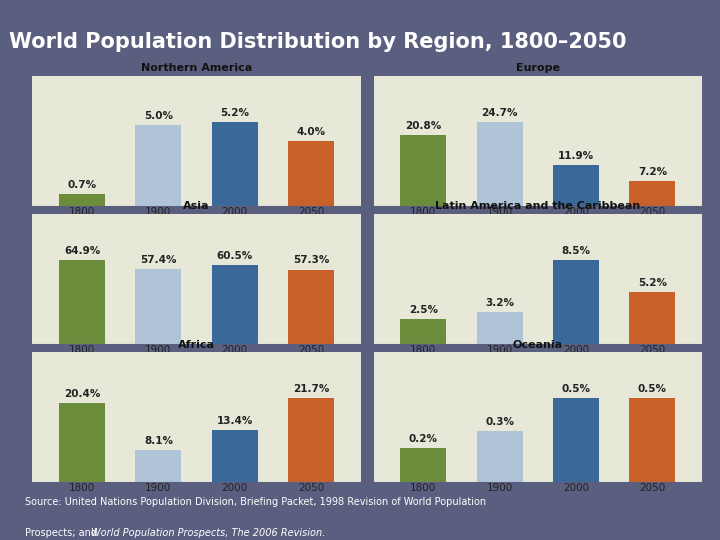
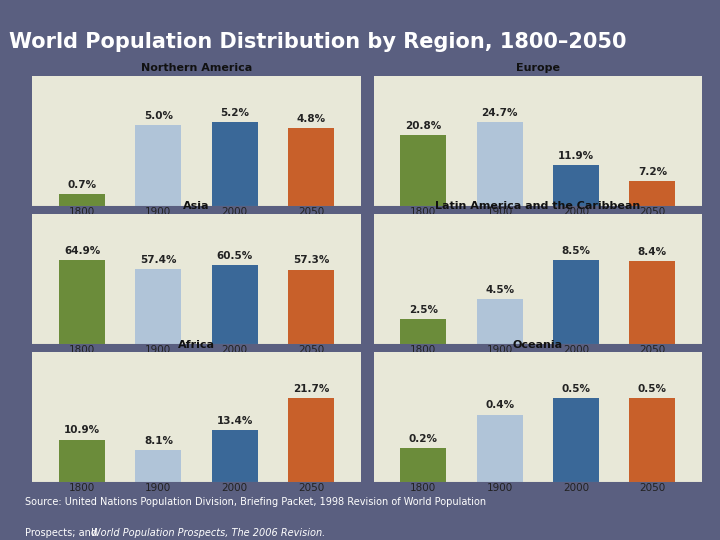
Northern America/2050: 4.0% -> 4.8%
Latin America and the Caribbean/1900: 3.2% -> 4.5%
Latin America and the Caribbean/2050: 5.2% -> 8.4%
Africa/1800: 20.4% -> 10.9%
Oceania/1900: 0.3% -> 0.4%
